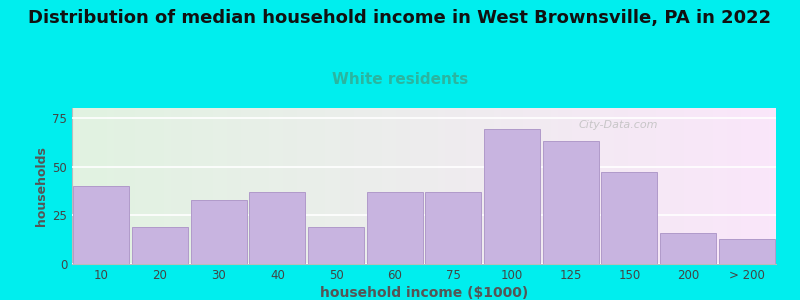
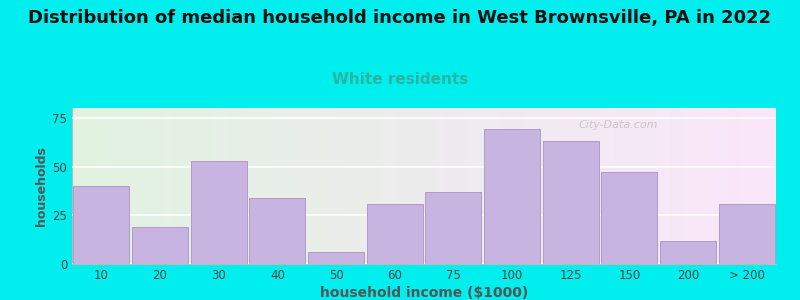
30: 33 -> 53
40: 37 -> 34
50: 19 -> 6
60: 37 -> 31
200: 16 -> 12
> 200: 13 -> 31
